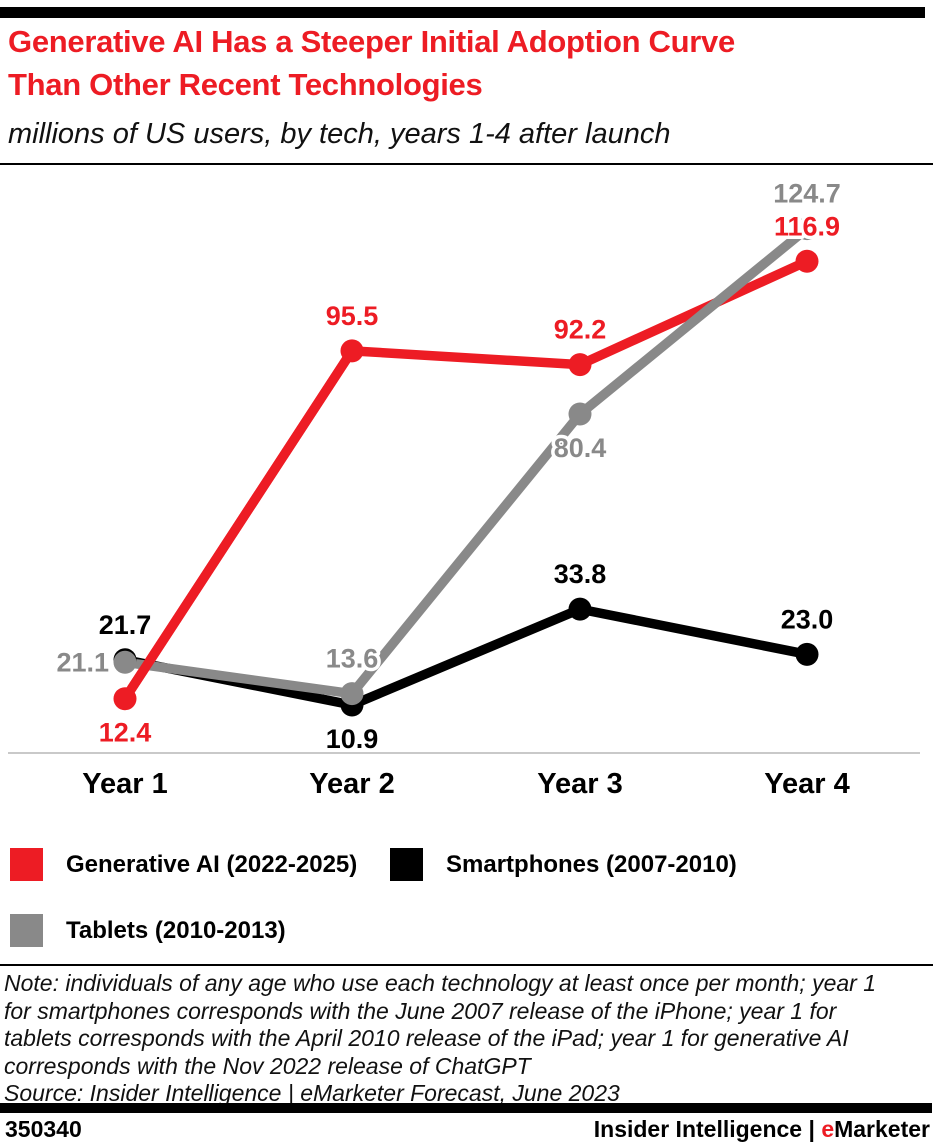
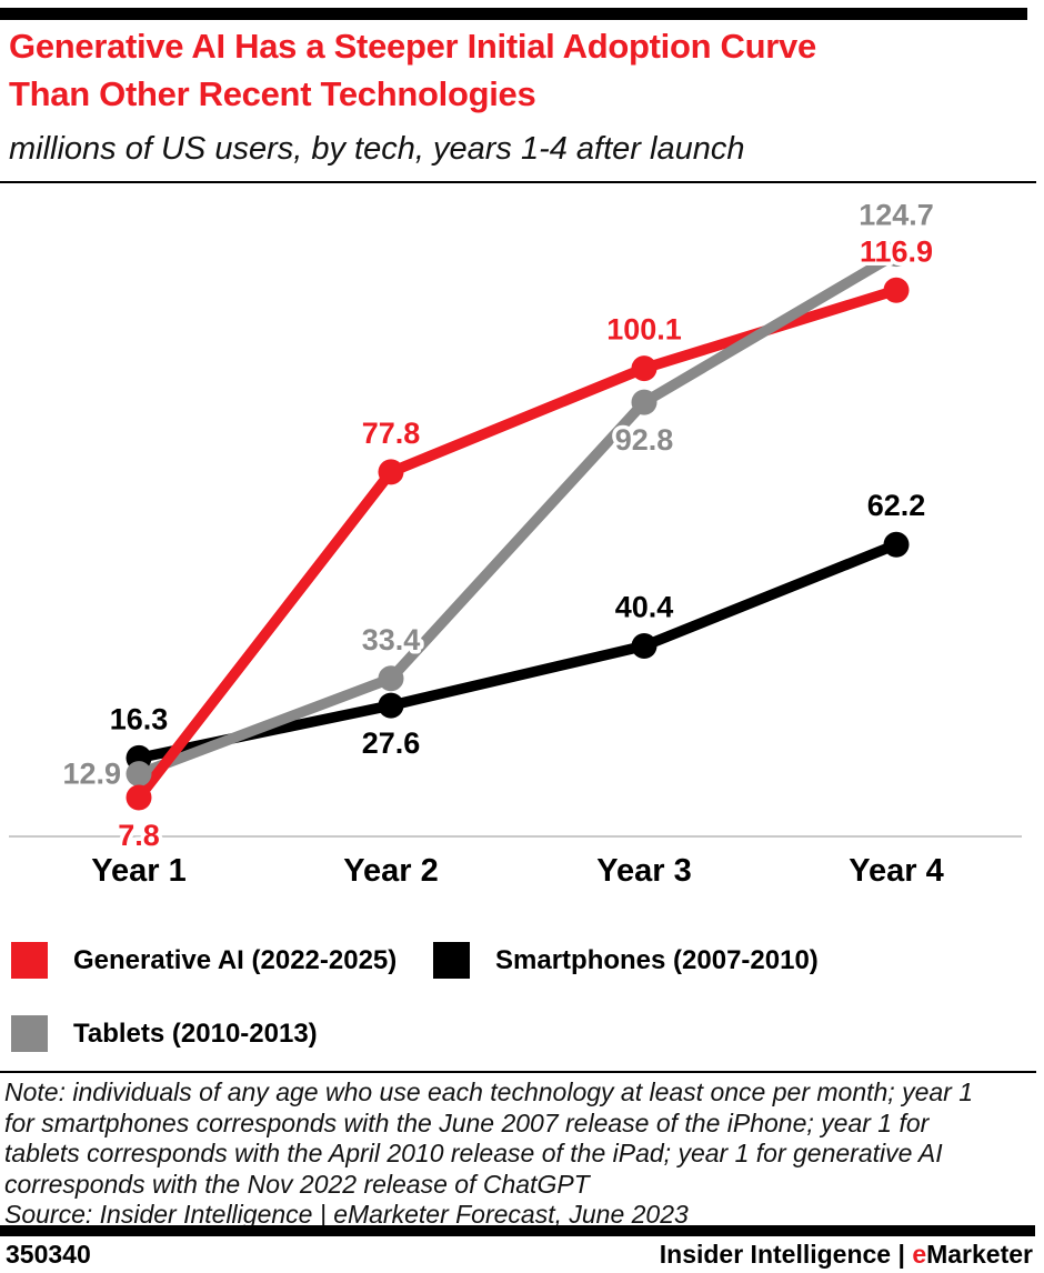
Generative AI (2022-2025)/Year 1: 12.4 -> 7.8
Smartphones (2007-2010)/Year 1: 21.7 -> 16.3
Tablets (2010-2013)/Year 1: 21.1 -> 12.9
Generative AI (2022-2025)/Year 2: 95.5 -> 77.8
Smartphones (2007-2010)/Year 2: 10.9 -> 27.6
Tablets (2010-2013)/Year 2: 13.6 -> 33.4
Generative AI (2022-2025)/Year 3: 92.2 -> 100.1
Smartphones (2007-2010)/Year 3: 33.8 -> 40.4
Tablets (2010-2013)/Year 3: 80.4 -> 92.8
Smartphones (2007-2010)/Year 4: 23.0 -> 62.2
